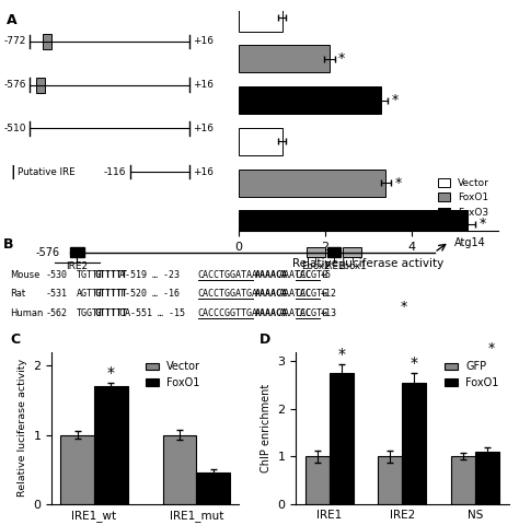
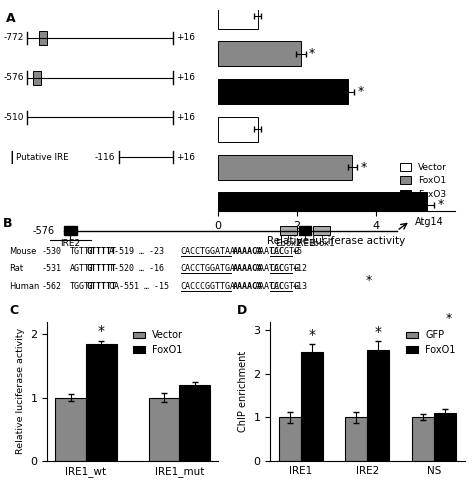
FoxO1/IRE1_wt: 1.70 -> 1.85
FoxO1/IRE1_mut: 0.46 -> 1.20
FoxO1/IRE1: 2.75 -> 2.50
